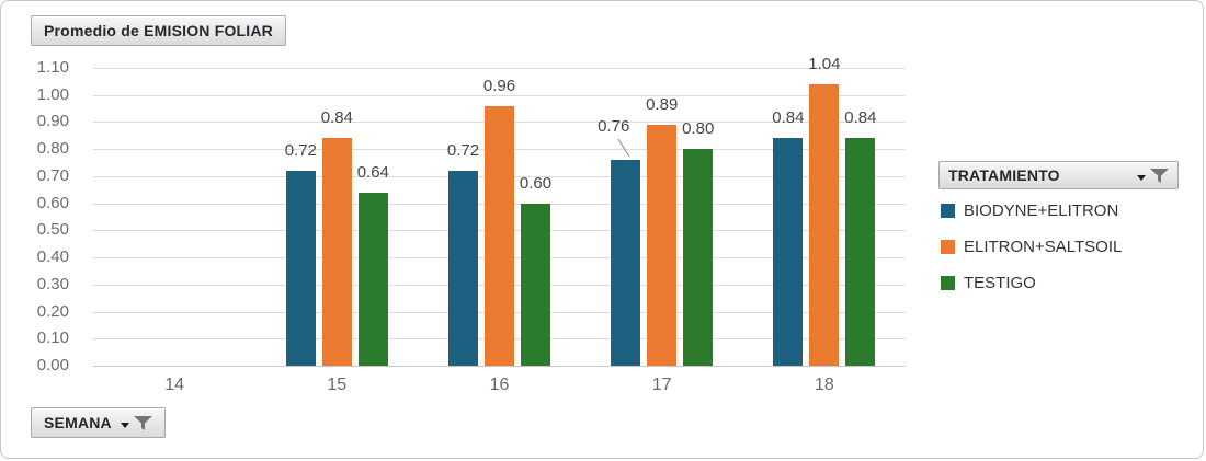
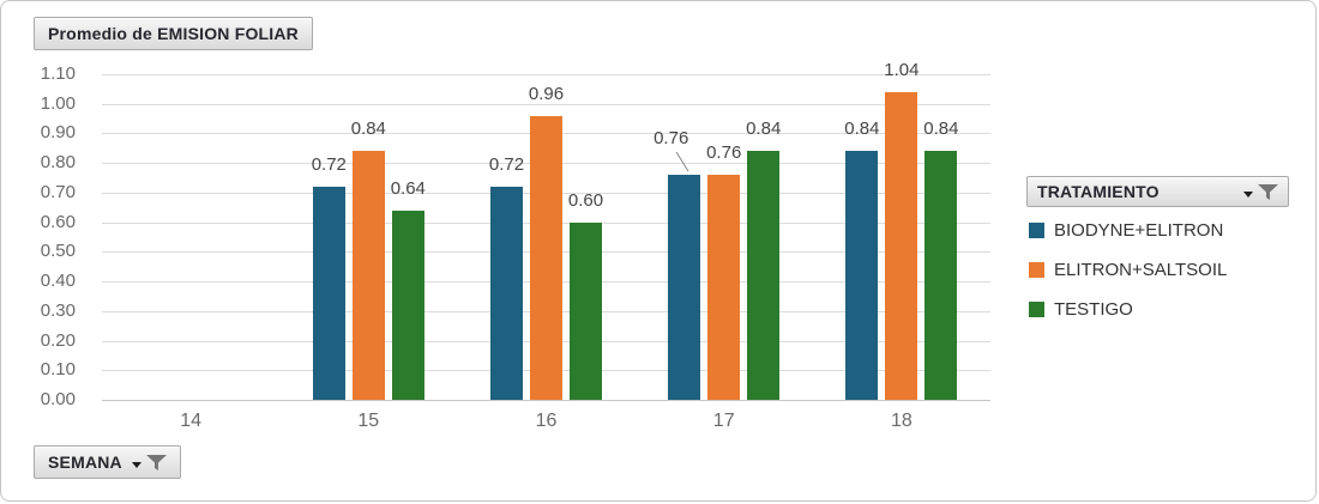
ELITRON+SALTSOIL/17: 0.89 -> 0.76
TESTIGO/17: 0.80 -> 0.84
